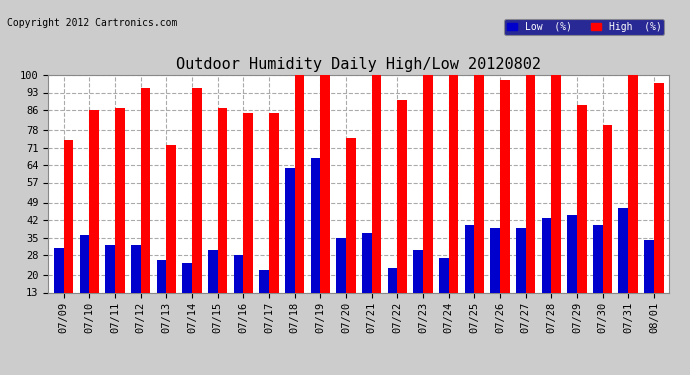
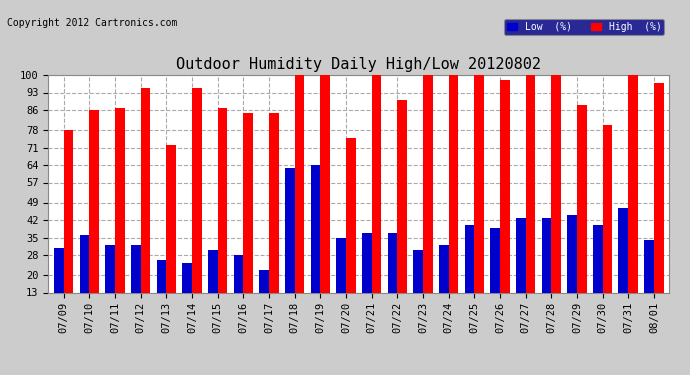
High (%)/07/09: 74 -> 78
Low (%)/07/19: 67 -> 64
Low (%)/07/22: 23 -> 37
Low (%)/07/24: 27 -> 32
Low (%)/07/27: 39 -> 43
